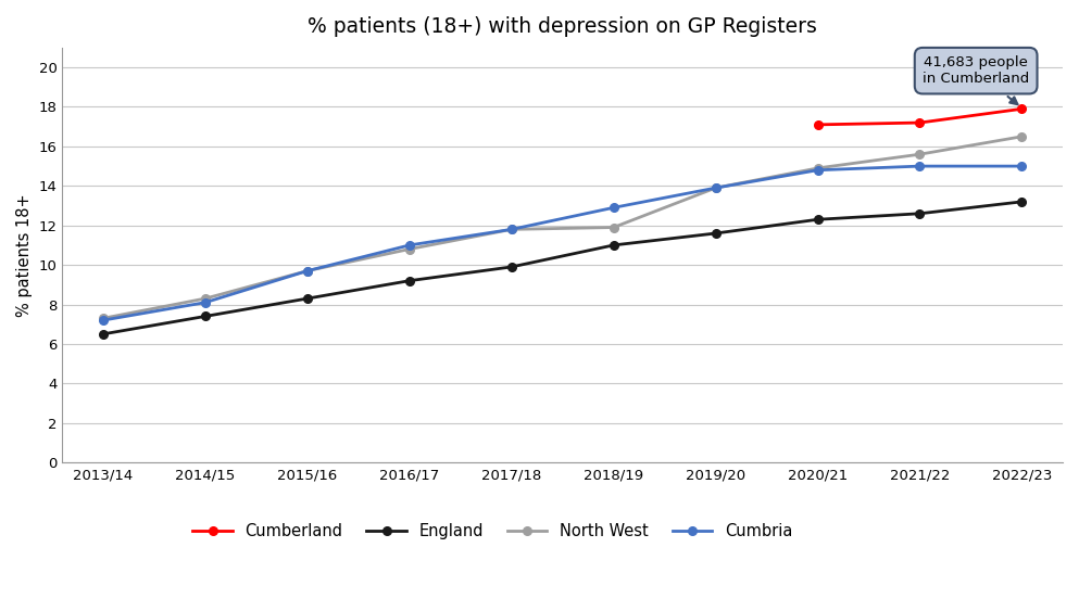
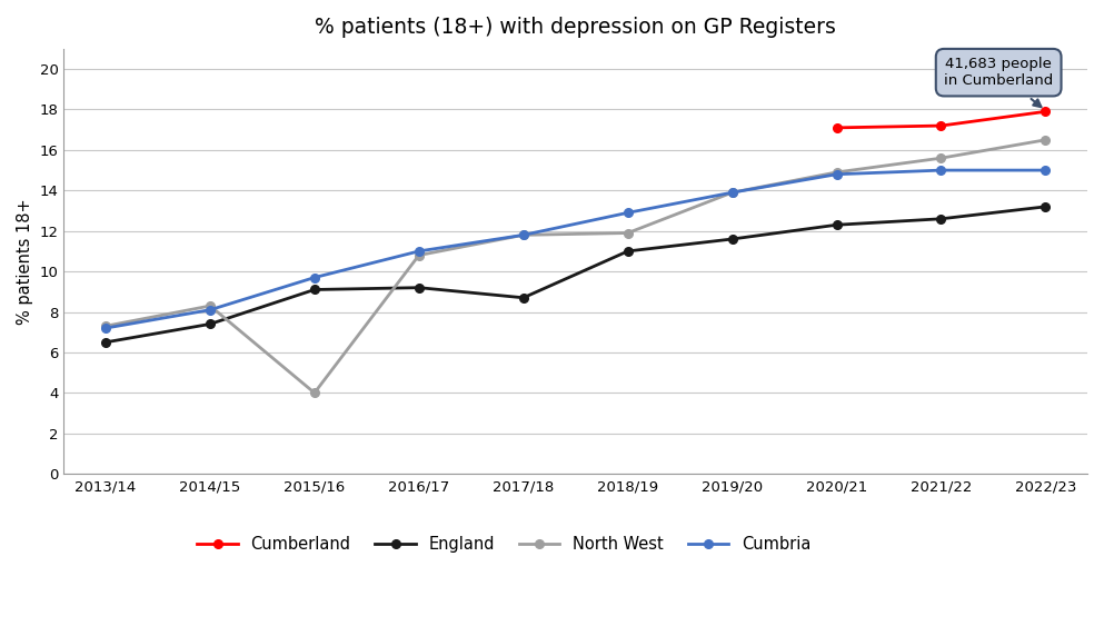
England/2015/16: 8.3 -> 9.1
North West/2015/16: 9.7 -> 4.0
England/2017/18: 9.9 -> 8.7
